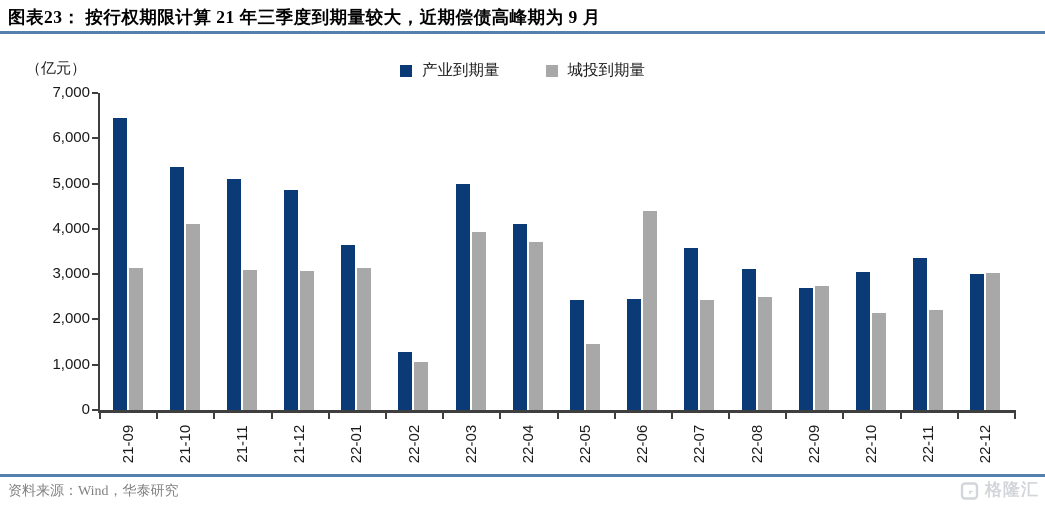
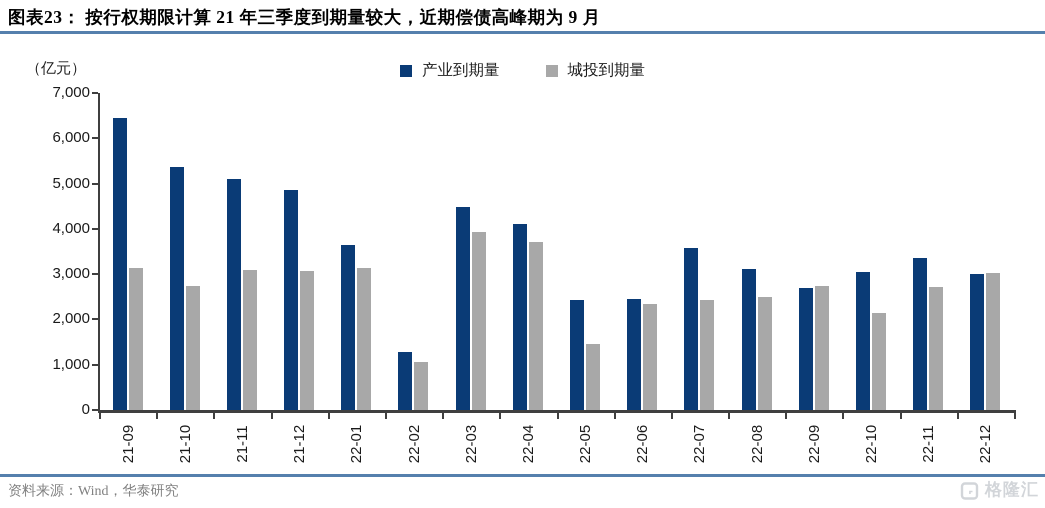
城投到期量/21-10: 4100 -> 2700
产业到期量/22-03: 5000 -> 4500
城投到期量/22-06: 4400 -> 2300
城投到期量/22-11: 2200 -> 2700
